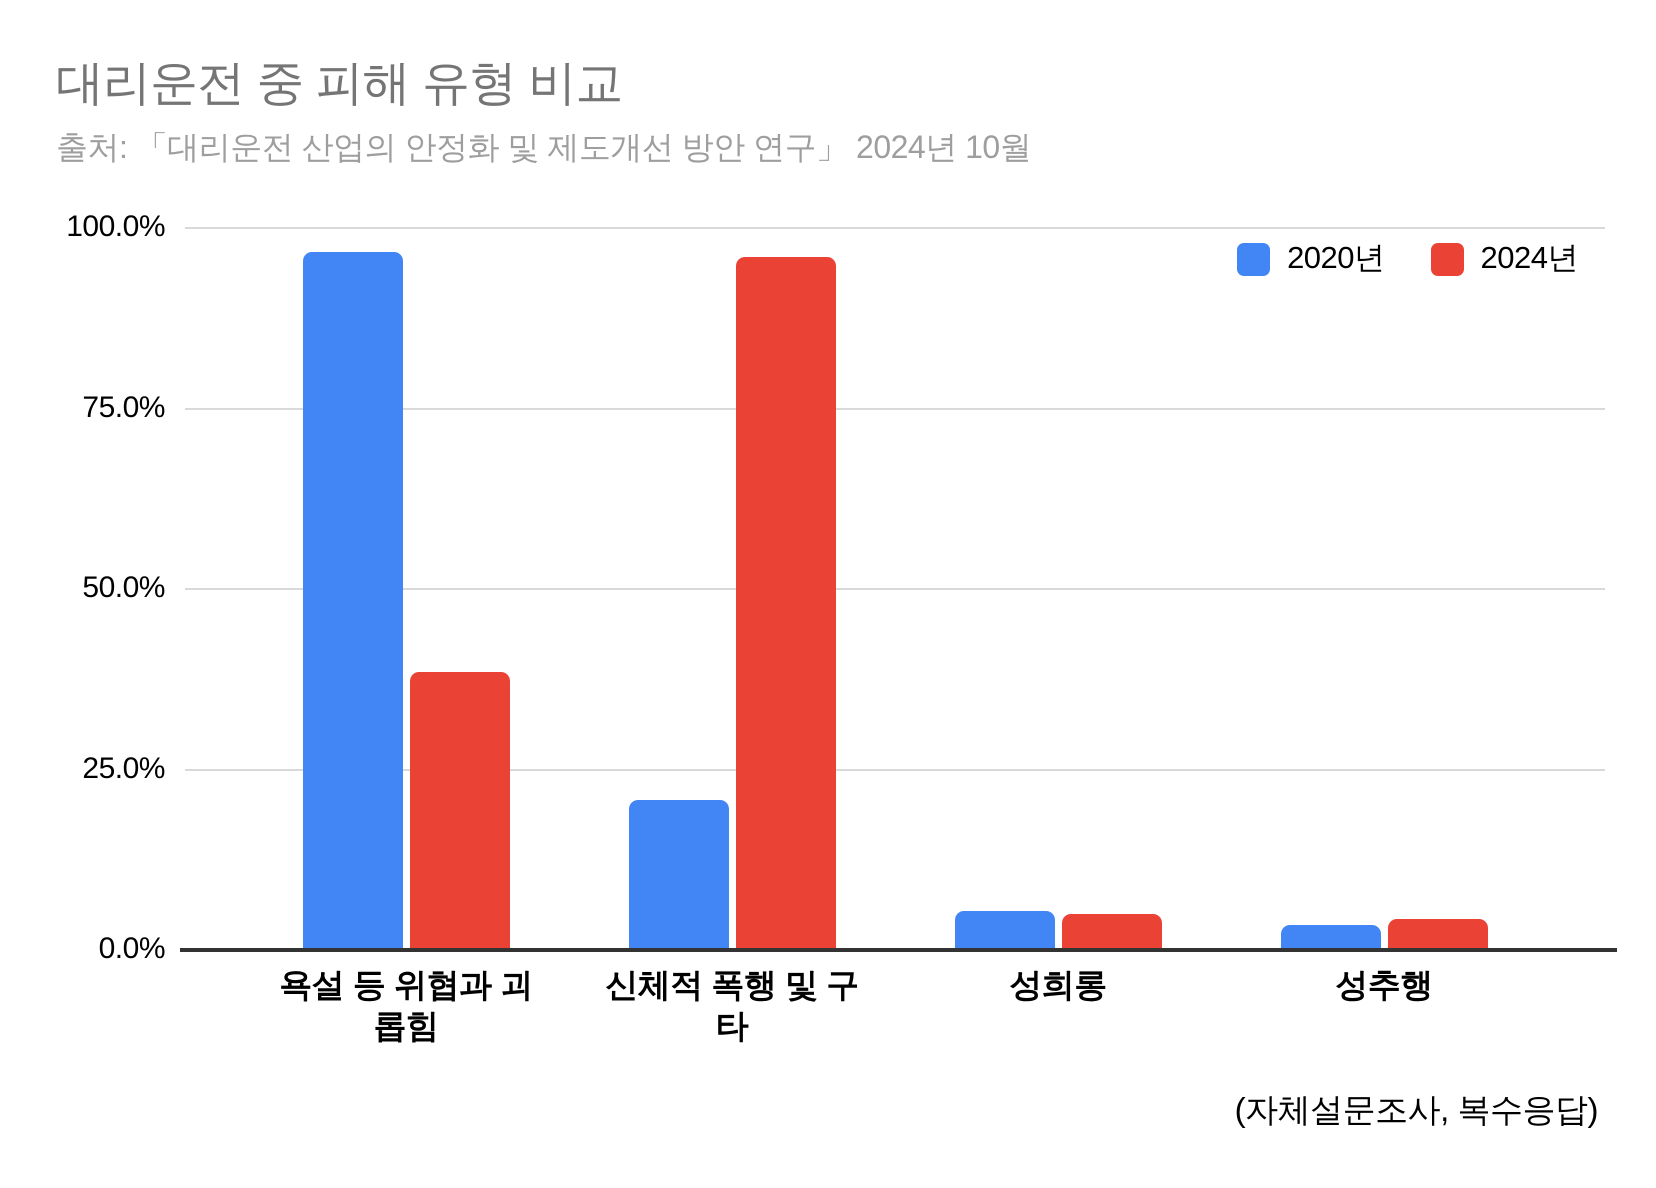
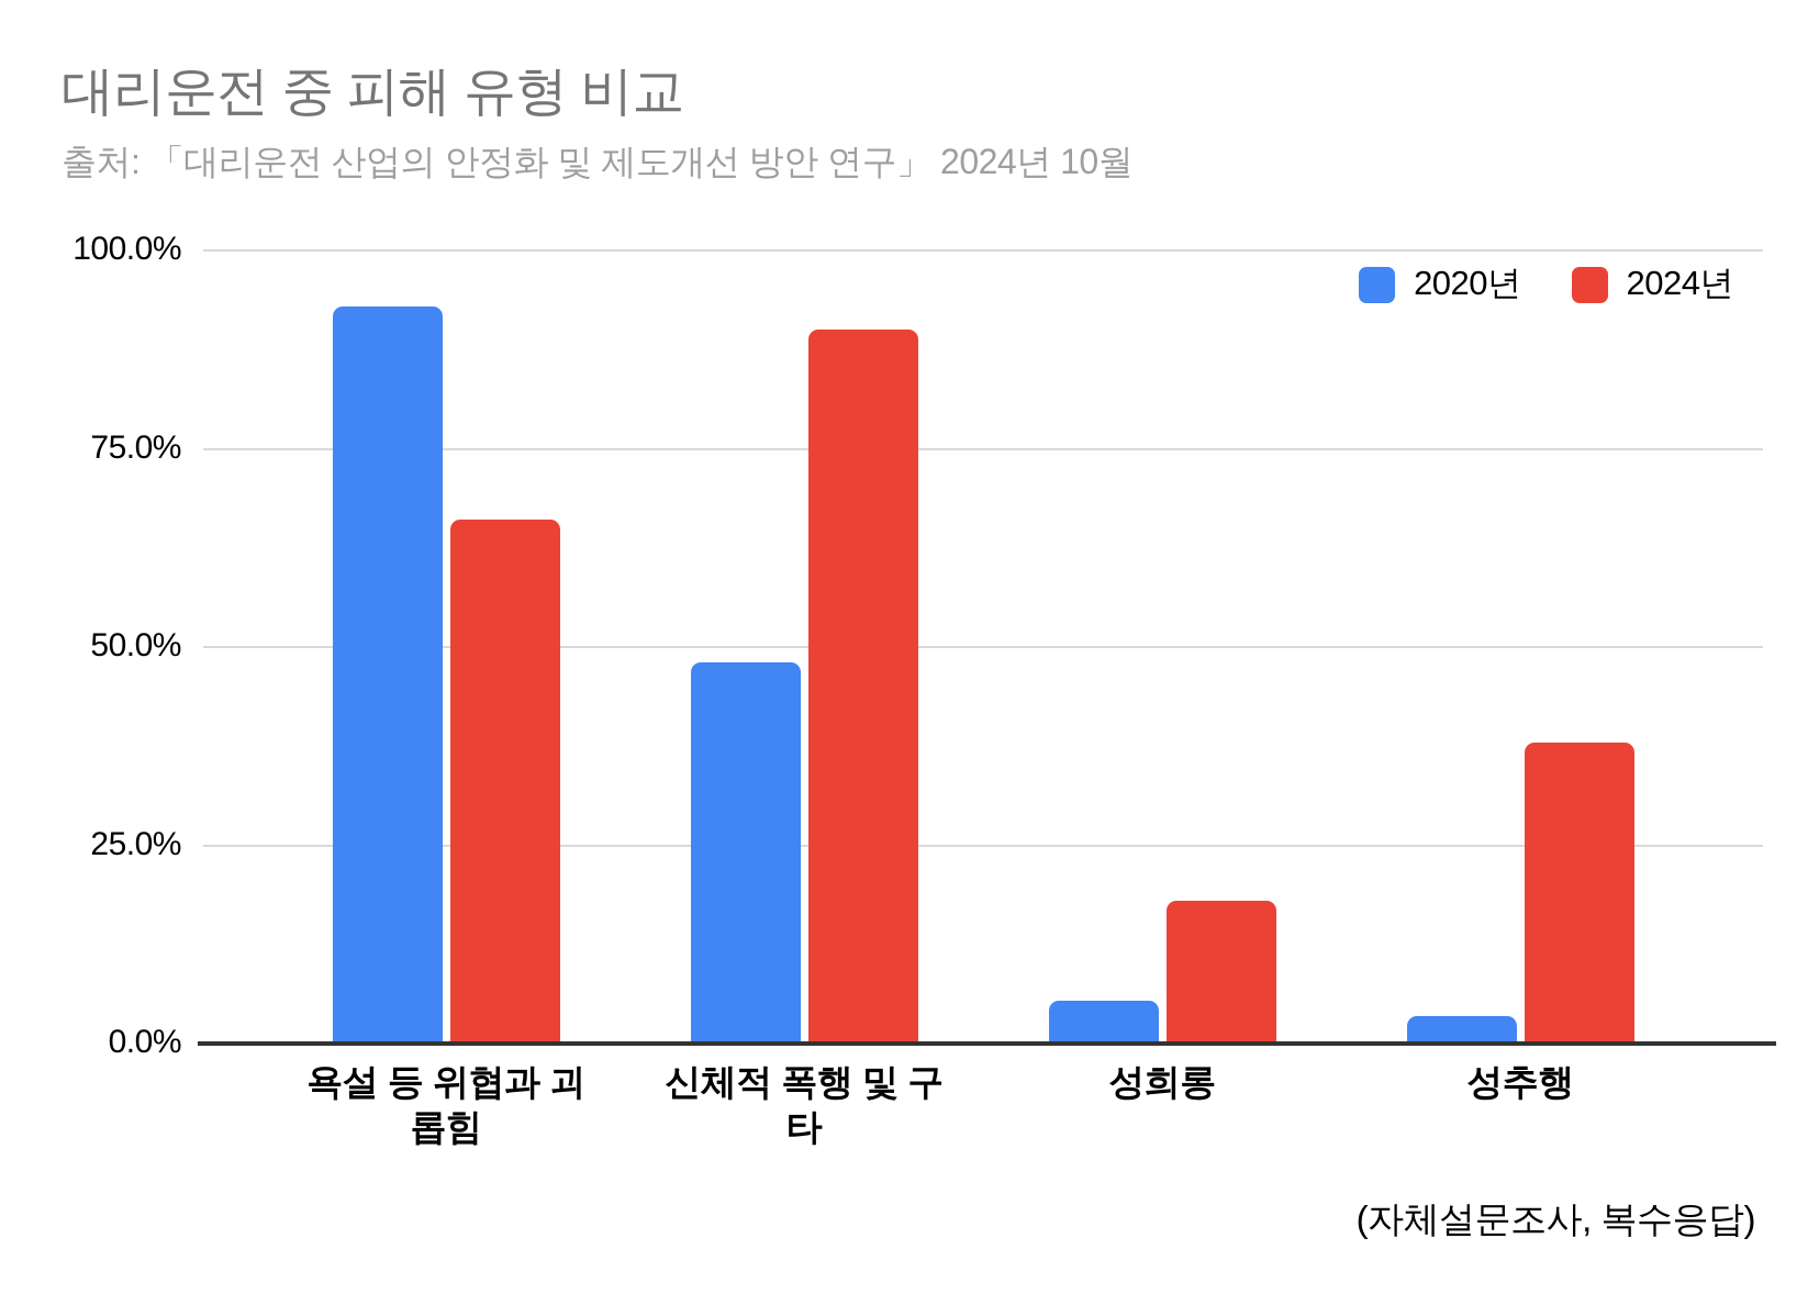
2020년/욕설 등 위협과 괴롭힘: 97% -> 93%
2024년/욕설 등 위협과 괴롭힘: 38% -> 66%
2020년/신체적 폭행 및 구타: 21% -> 48%
2024년/신체적 폭행 및 구타: 96% -> 90%
2024년/성희롱: 5% -> 18%
2024년/성추행: 4% -> 38%
